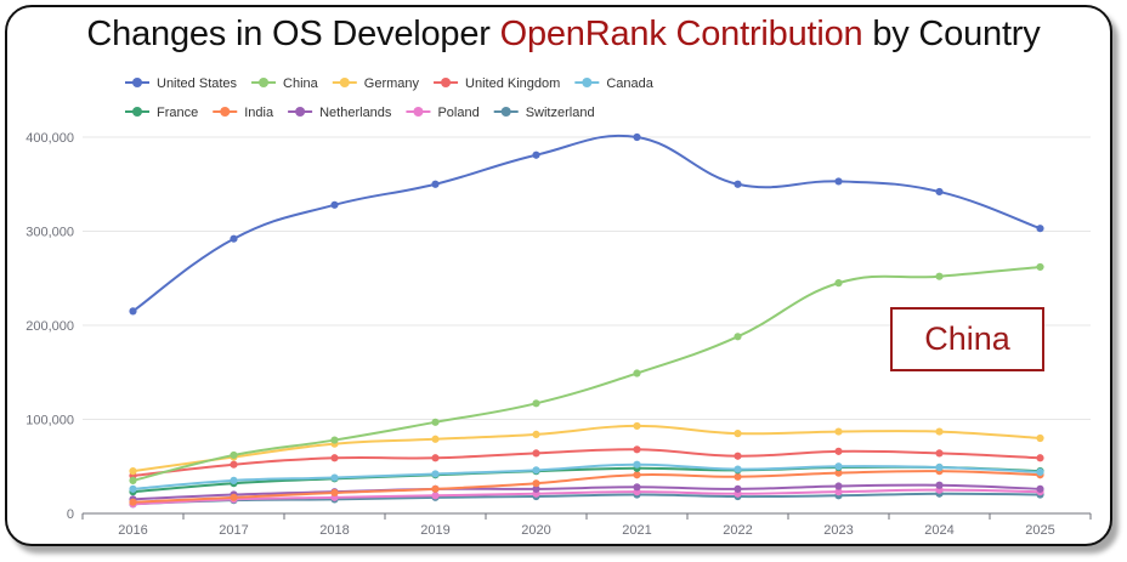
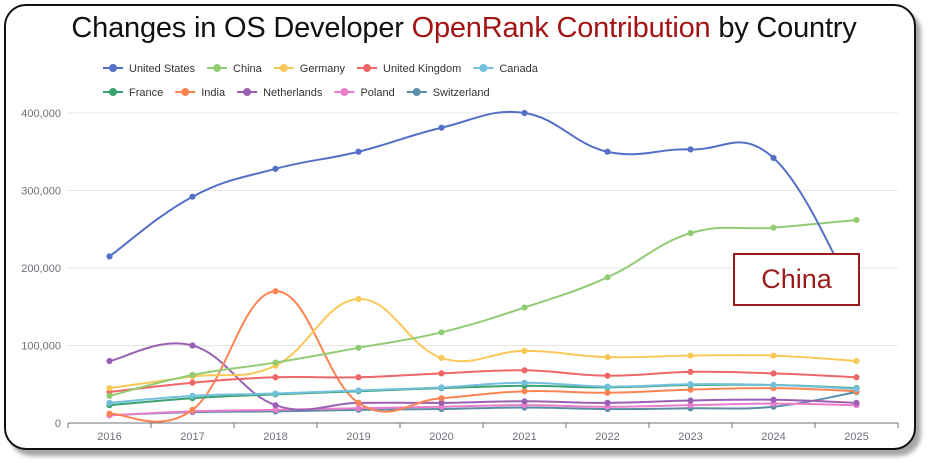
Netherlands/2016: 20000 -> 80000
Netherlands/2017: 20000 -> 100000
India/2018: 20000 -> 170000
Germany/2019: 80000 -> 160000
United States/2025: 300000 -> 160000
Switzerland/2025: 20000 -> 40000
